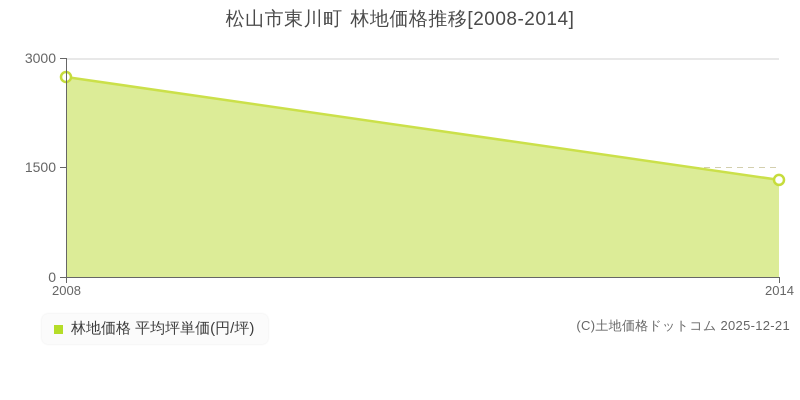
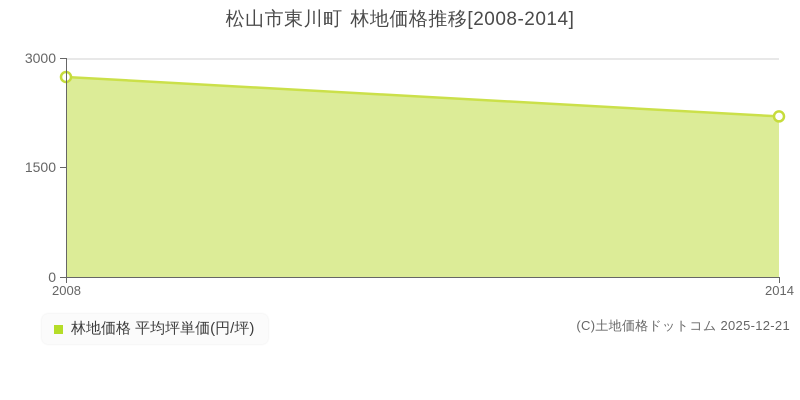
2014: 1300 -> 2200
